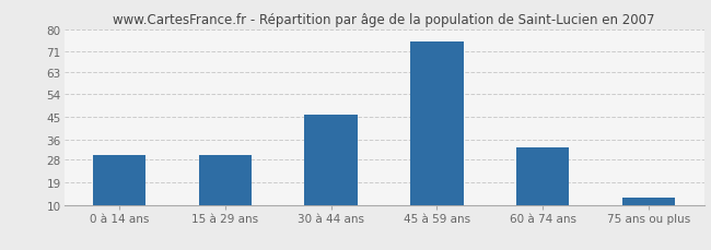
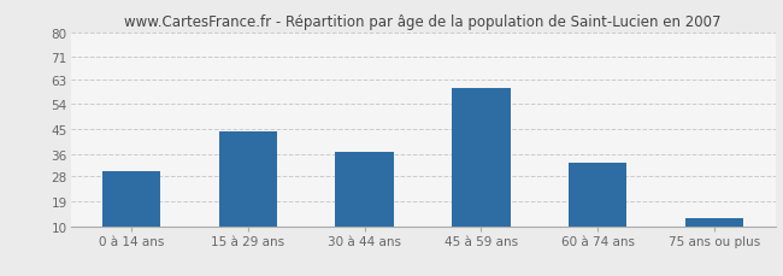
15 à 29 ans: 30 -> 44
30 à 44 ans: 46 -> 37
45 à 59 ans: 75 -> 60
